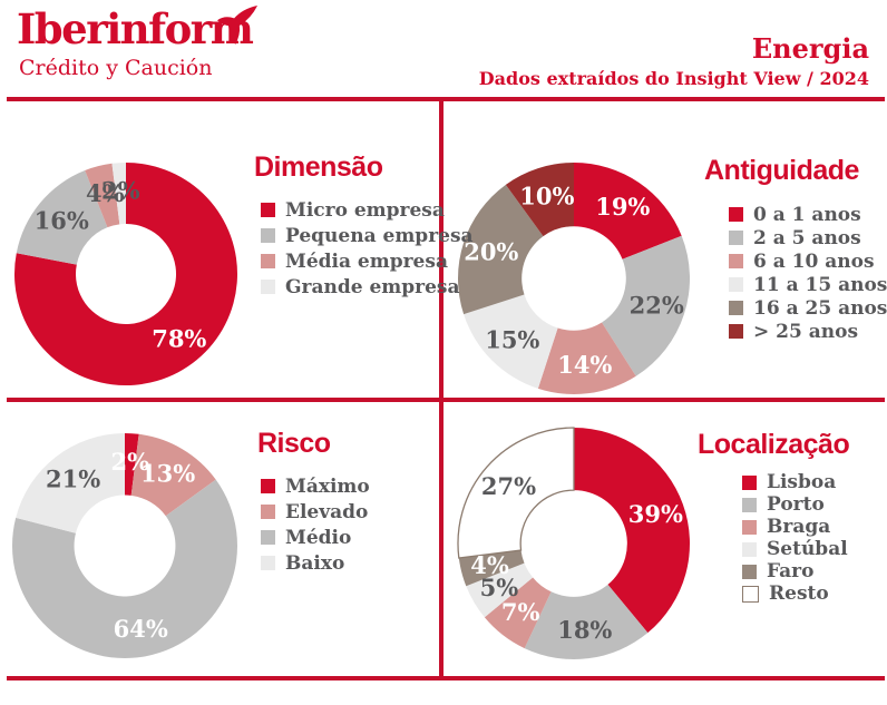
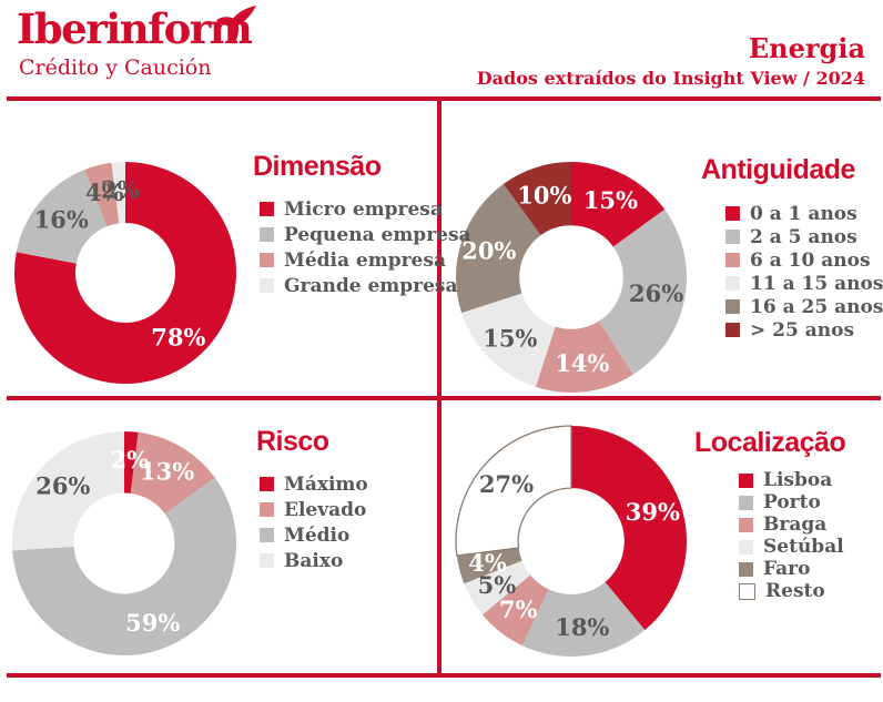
Antiguidade/0 a 1 anos: 19% -> 15%
Antiguidade/2 a 5 anos: 22% -> 26%
Risco/Médio: 64% -> 59%
Risco/Baixo: 21% -> 26%
